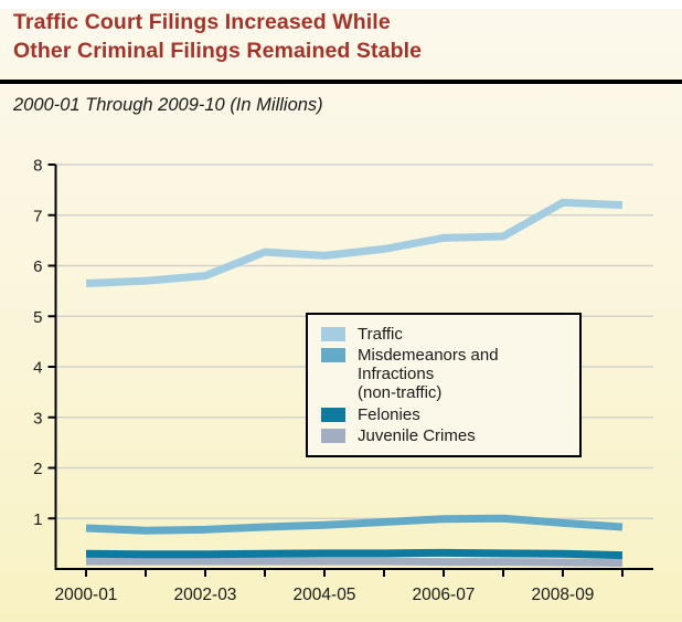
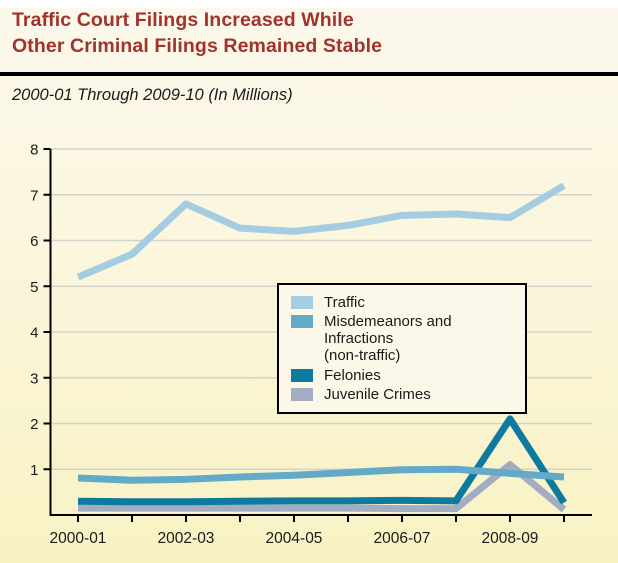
Traffic/2000-01: 5.7 -> 5.2
Traffic/2002-03: 5.8 -> 6.8
Traffic/2008-09: 7.2 -> 6.5
Felonies/2008-09: 0.3 -> 2.1
Juvenile Crimes/2008-09: 0.1 -> 1.1
